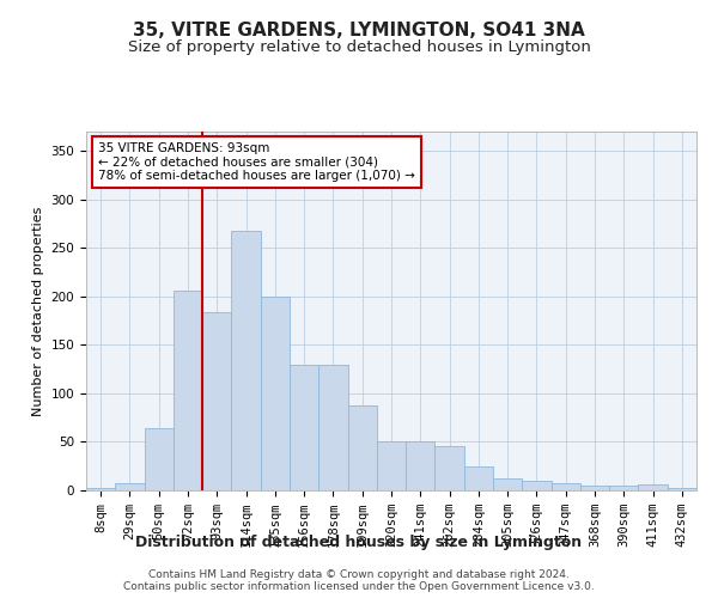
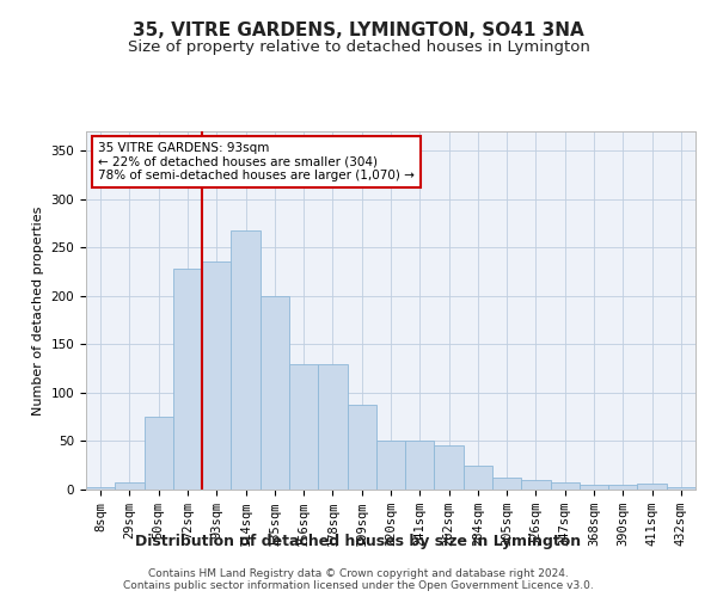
50sqm: 64 -> 75
72sqm: 206 -> 228
93sqm: 184 -> 235
